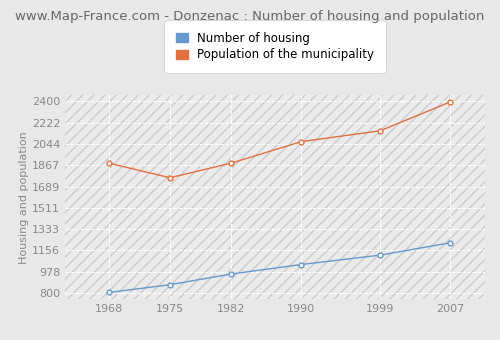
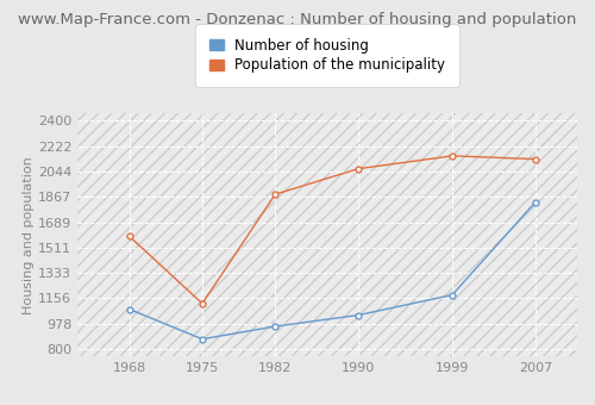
Number of housing/1968: 810 -> 1080
Population of the municipality/1968: 1880 -> 1590
Population of the municipality/1975: 1760 -> 1120
Number of housing/1999: 1120 -> 1180
Number of housing/2007: 1220 -> 1830
Population of the municipality/2007: 2390 -> 2130
